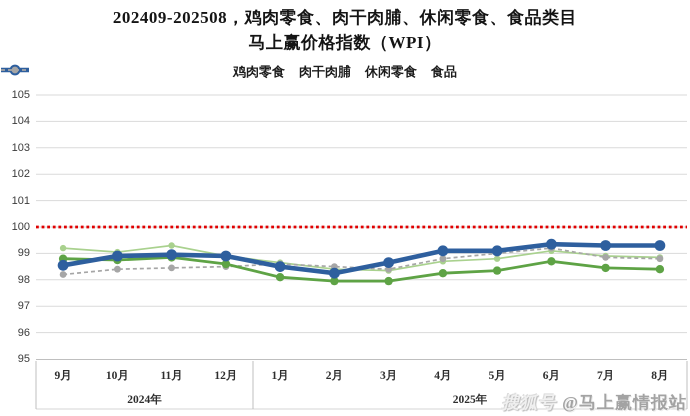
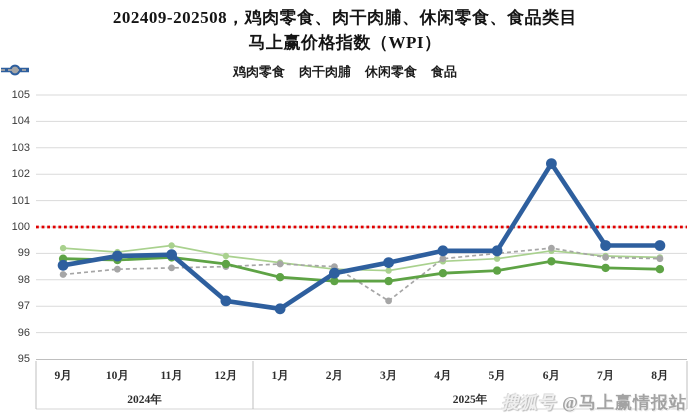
休闲零食/12月: 98.9 -> 97.2
休闲零食/1月: 98.5 -> 96.9
食品/3月: 98.4 -> 97.2
休闲零食/6月: 99.3 -> 102.4
